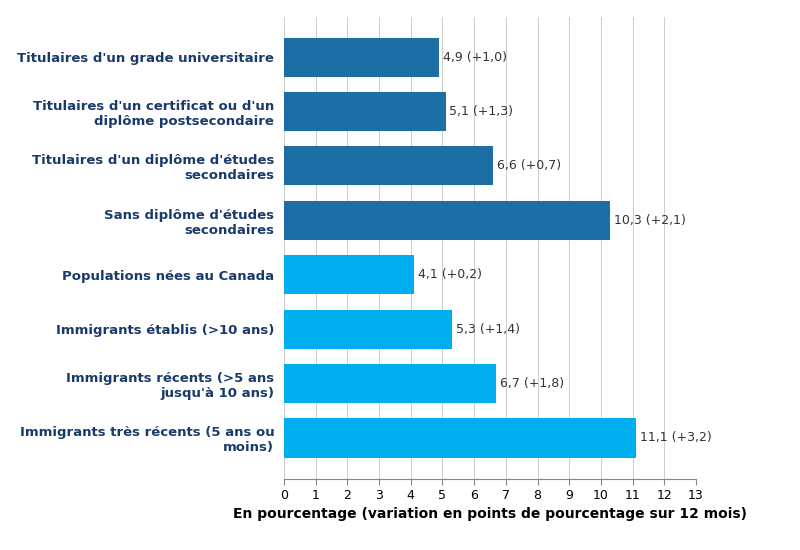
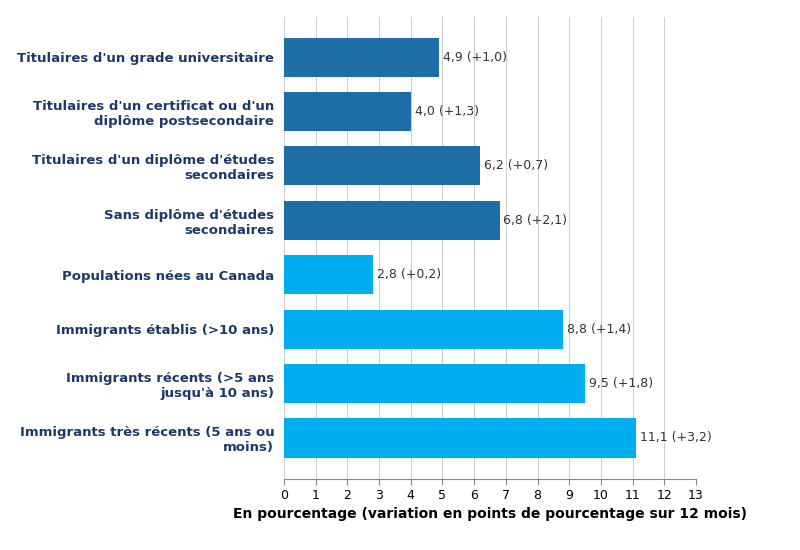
Titulaires d'un certificat ou d'un diplôme postsecondaire: 5,1 -> 4,0
Titulaires d'un diplôme d'études secondaires: 6,6 -> 6,2
Sans diplôme d'études secondaires: 10,3 -> 6,8
Populations nées au Canada: 4,1 -> 2,8
Immigrants établis (>10 ans): 5,3 -> 8,8
Immigrants récents (>5 ans jusqu'à 10 ans): 6,7 -> 9,5
